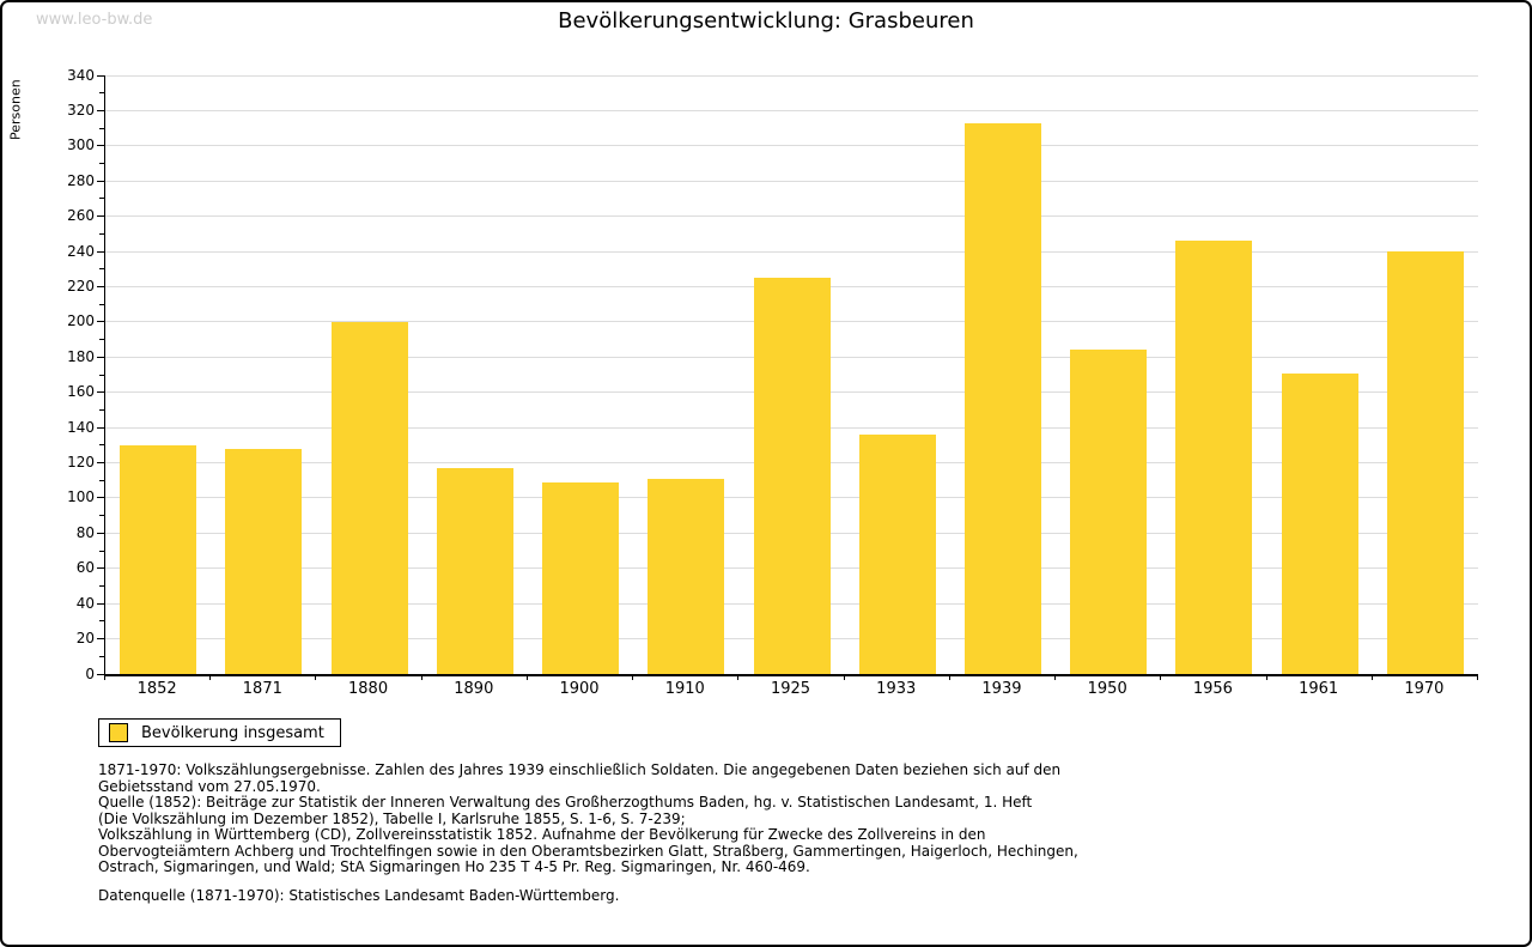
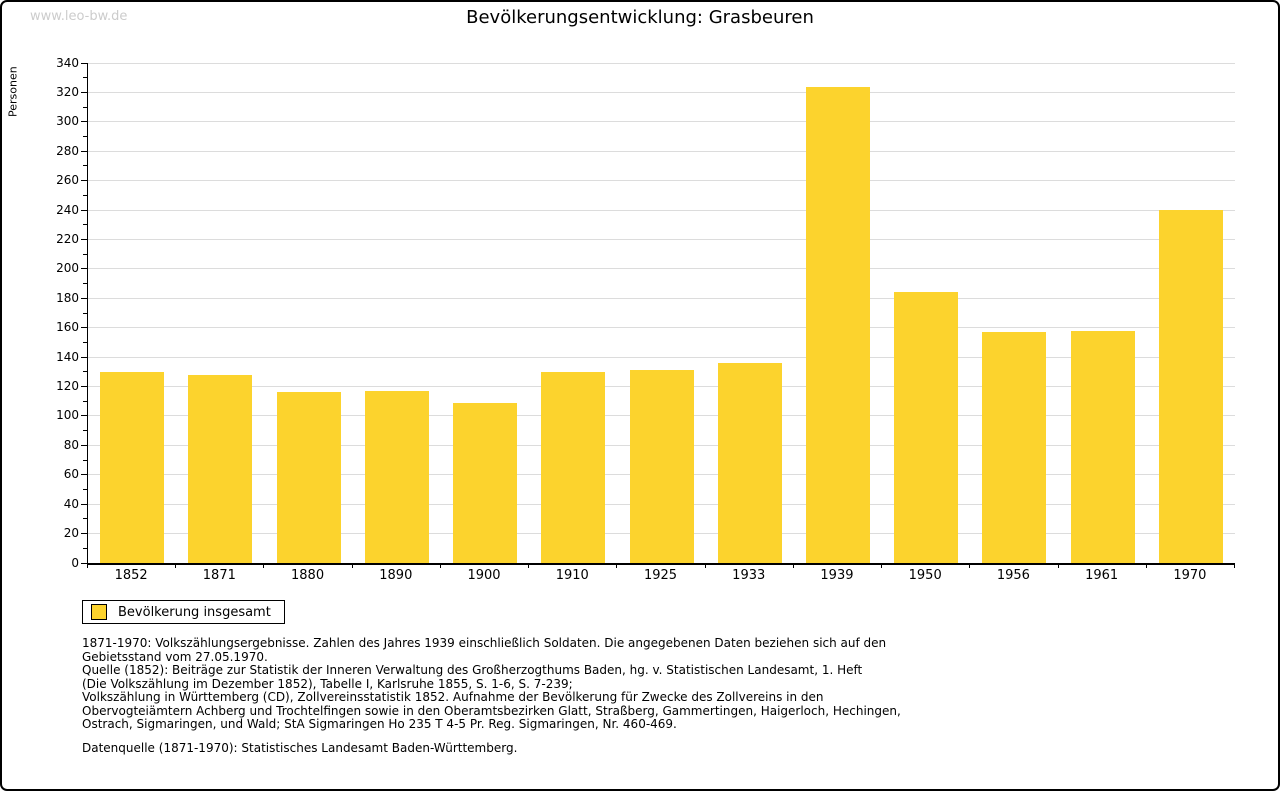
1880: 200 -> 116
1910: 111 -> 130
1925: 225 -> 131
1939: 313 -> 324
1956: 246 -> 157
1961: 171 -> 158
